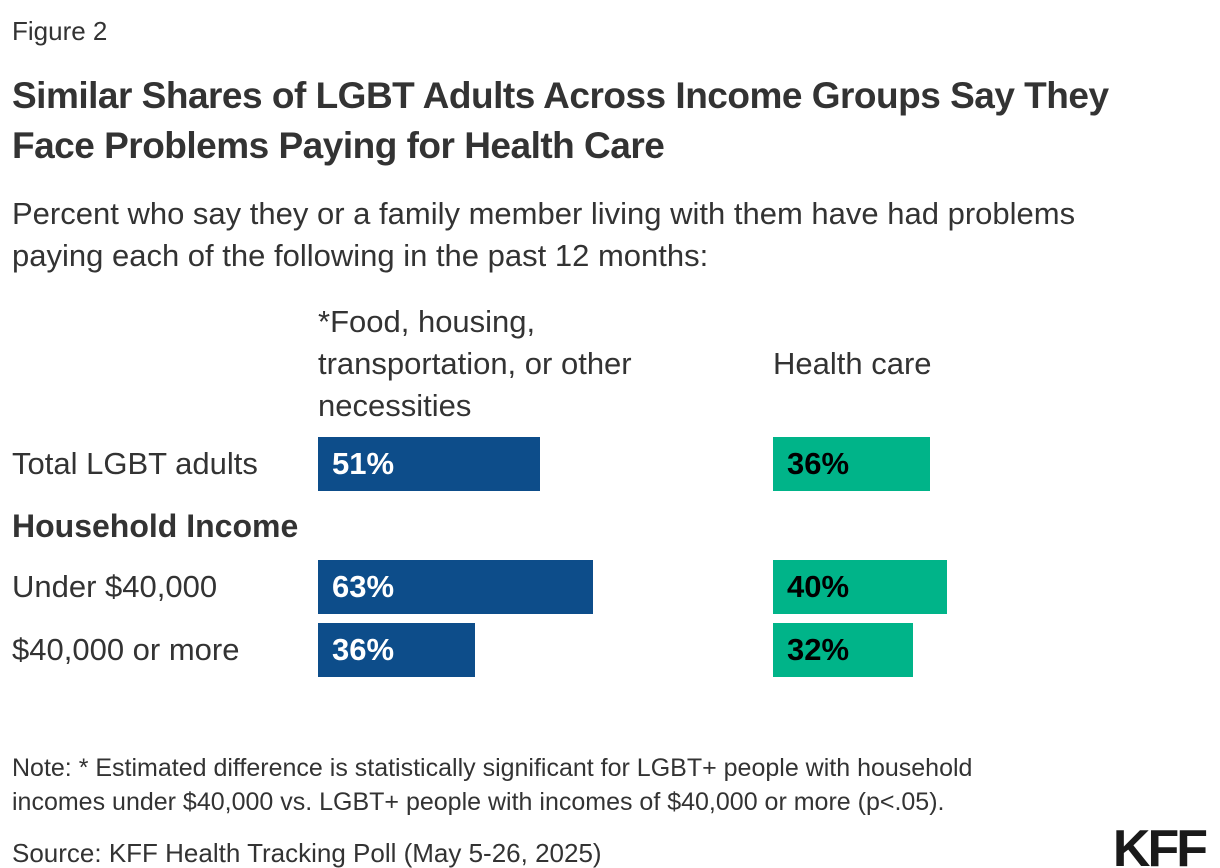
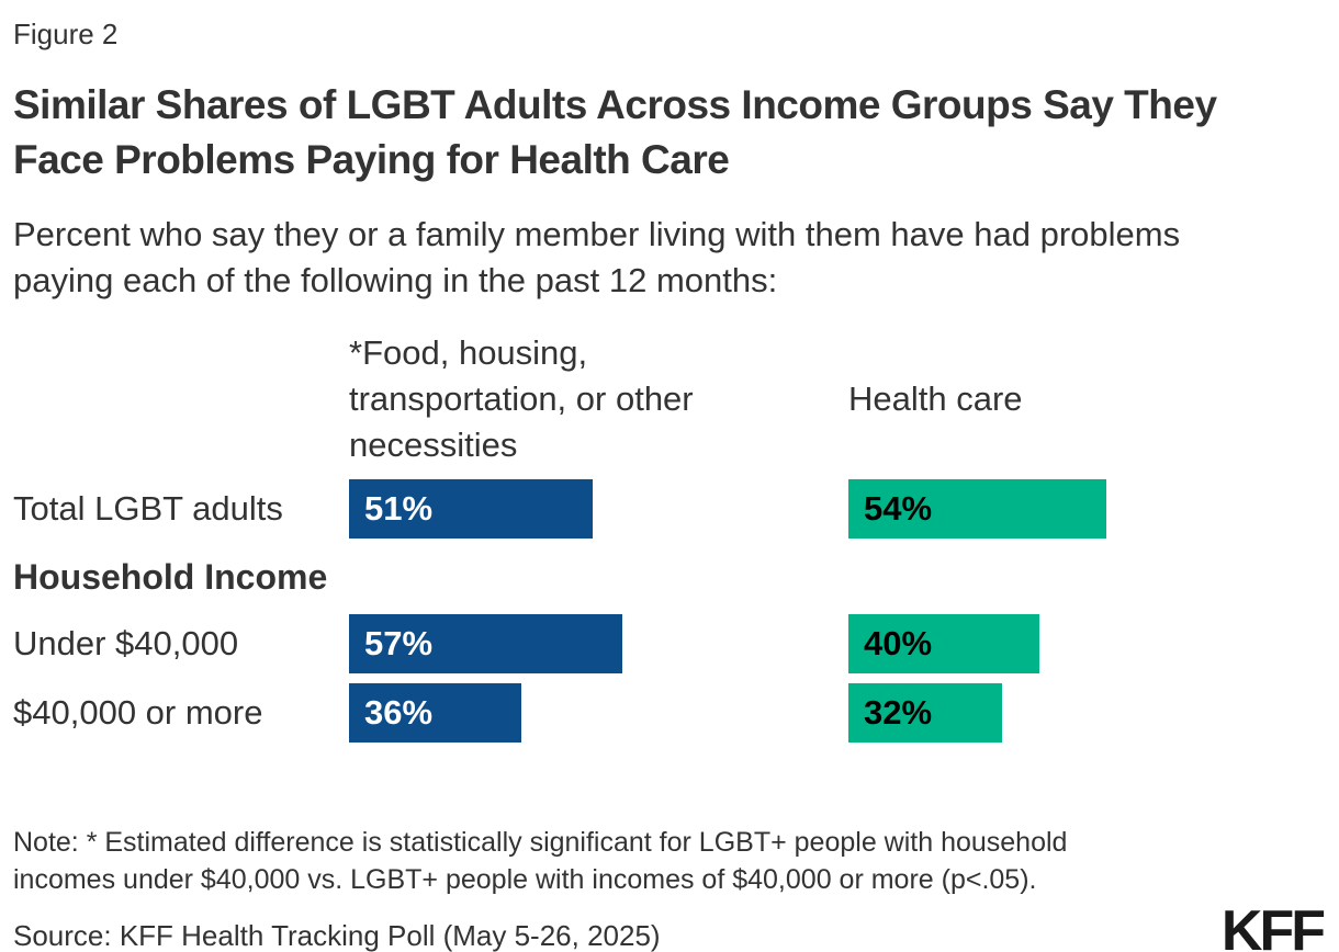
Health care/Total LGBT adults: 36% -> 54%
*Food, housing, transportation, or other necessities/Under $40,000: 63% -> 57%
